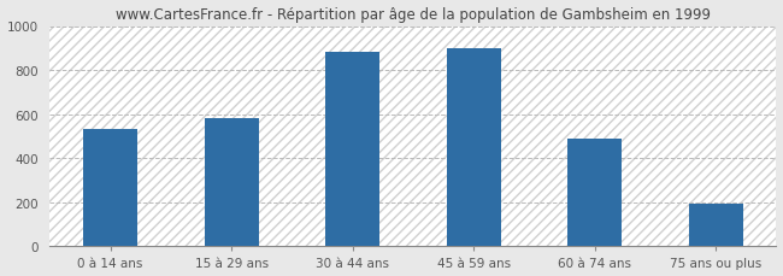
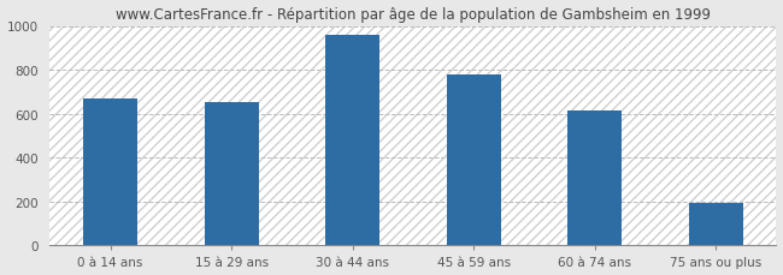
0 à 14 ans: 530 -> 670
15 à 29 ans: 580 -> 650
30 à 44 ans: 880 -> 960
45 à 59 ans: 900 -> 780
60 à 74 ans: 490 -> 610
